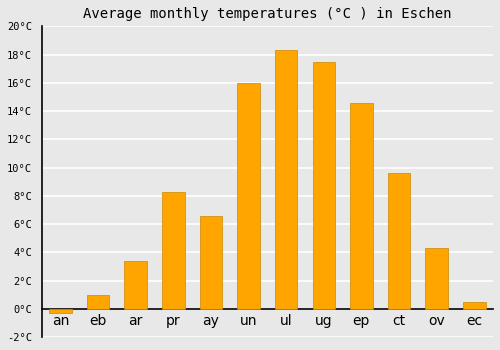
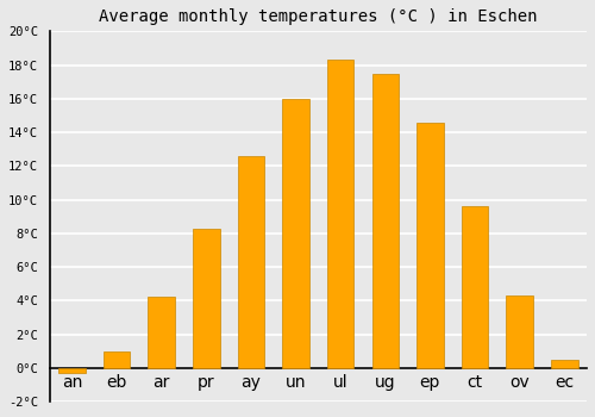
ar: 3.4°C -> 4.2°C
ay: 6.6°C -> 12.6°C
